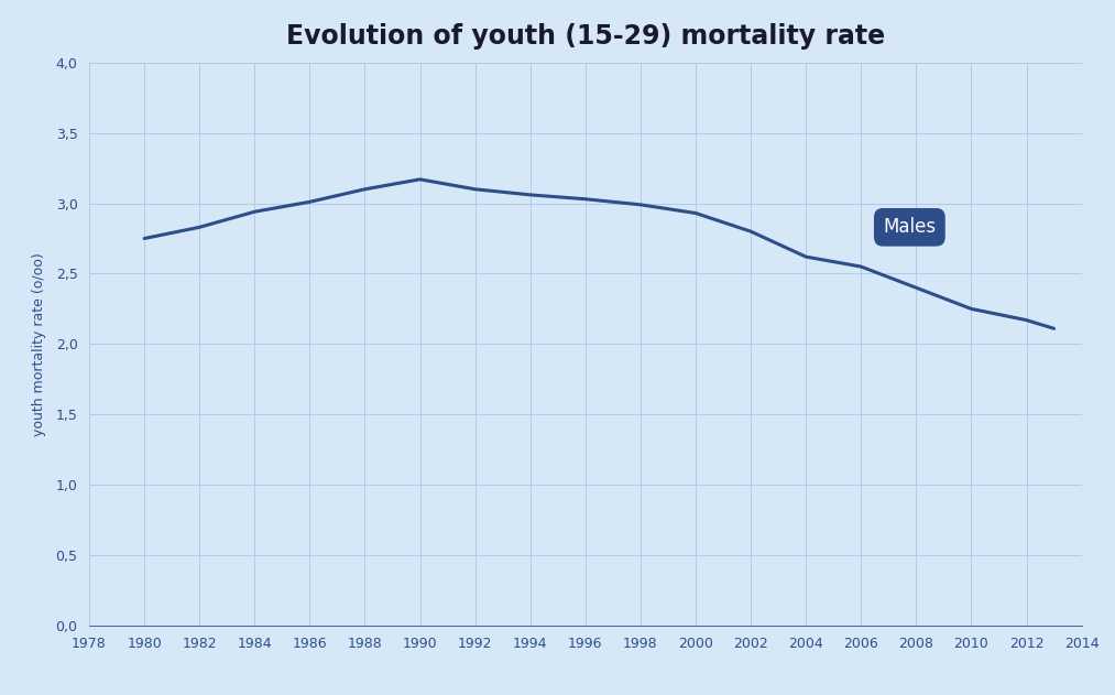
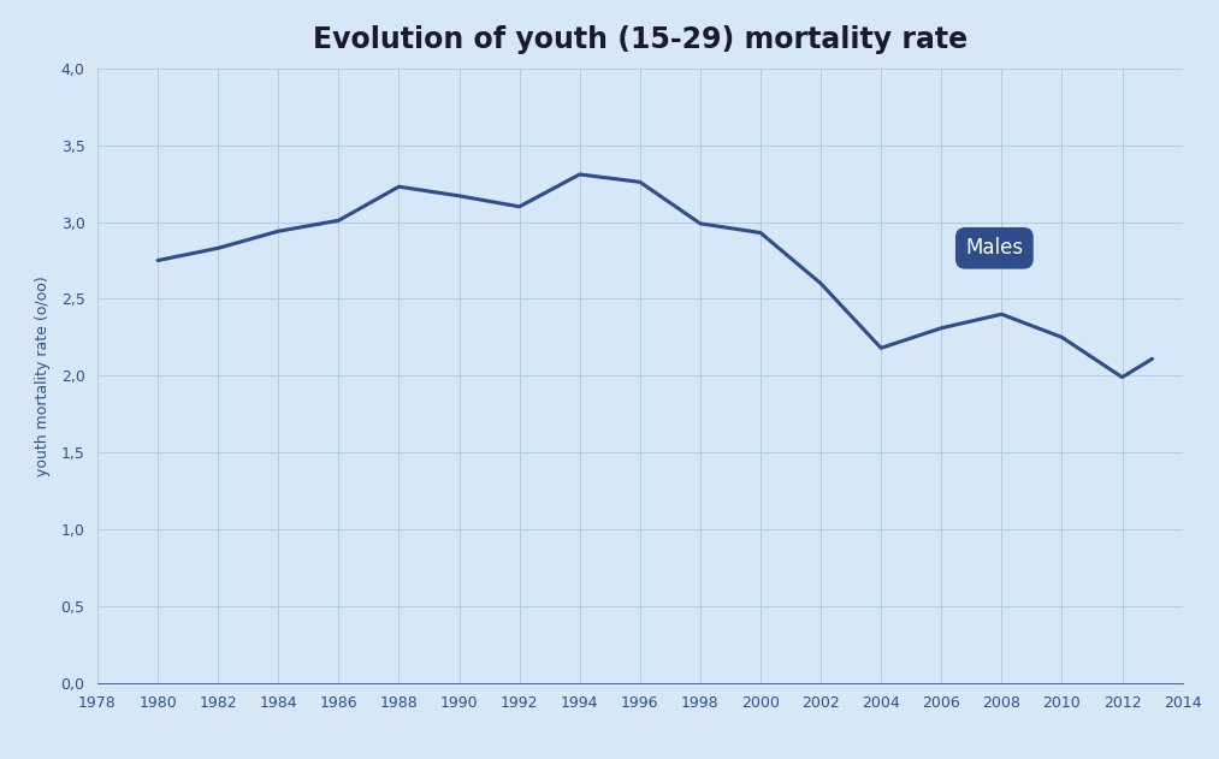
1988: 3,10 -> 3,23
1994: 3,06 -> 3,31
1996: 3,03 -> 3,26
2002: 2,80 -> 2,60
2004: 2,62 -> 2,18
2006: 2,55 -> 2,31
2012: 2,17 -> 1,99
